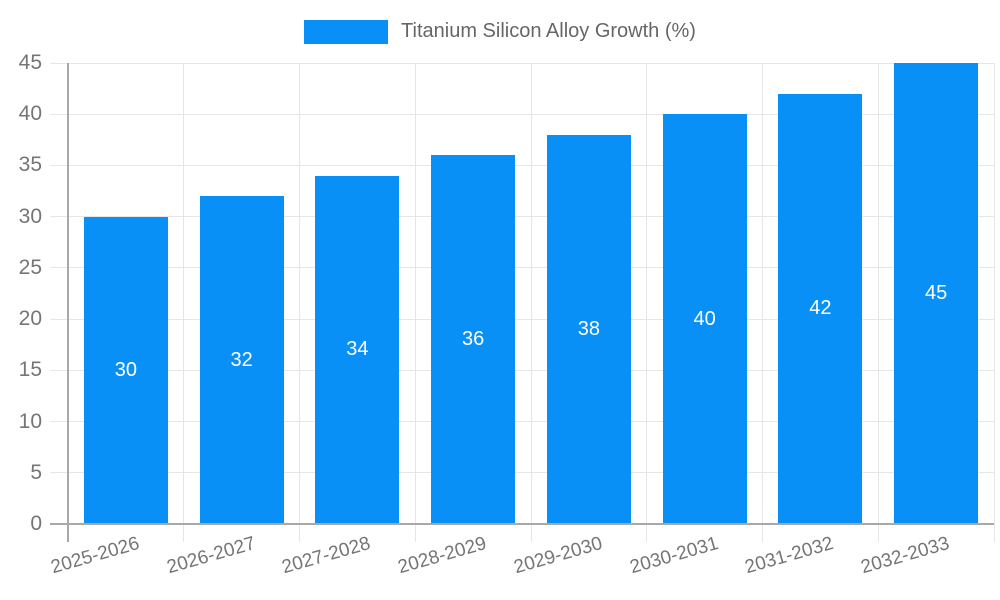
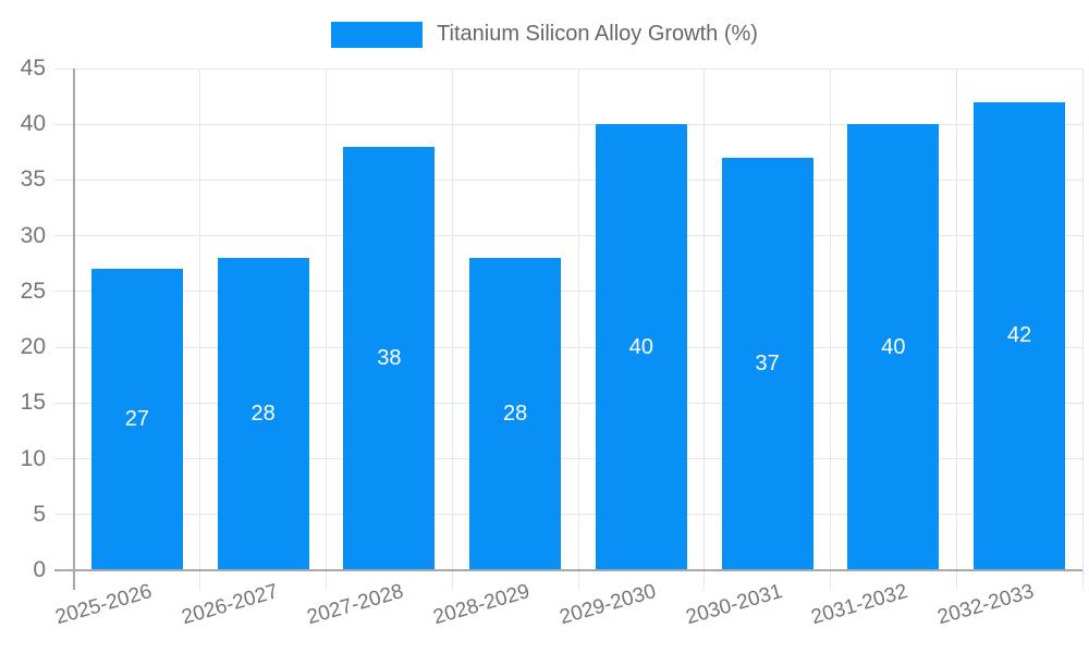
2025-2026: 30 -> 27
2026-2027: 32 -> 28
2027-2028: 34 -> 38
2028-2029: 36 -> 28
2029-2030: 38 -> 40
2030-2031: 40 -> 37
2031-2032: 42 -> 40
2032-2033: 45 -> 42
